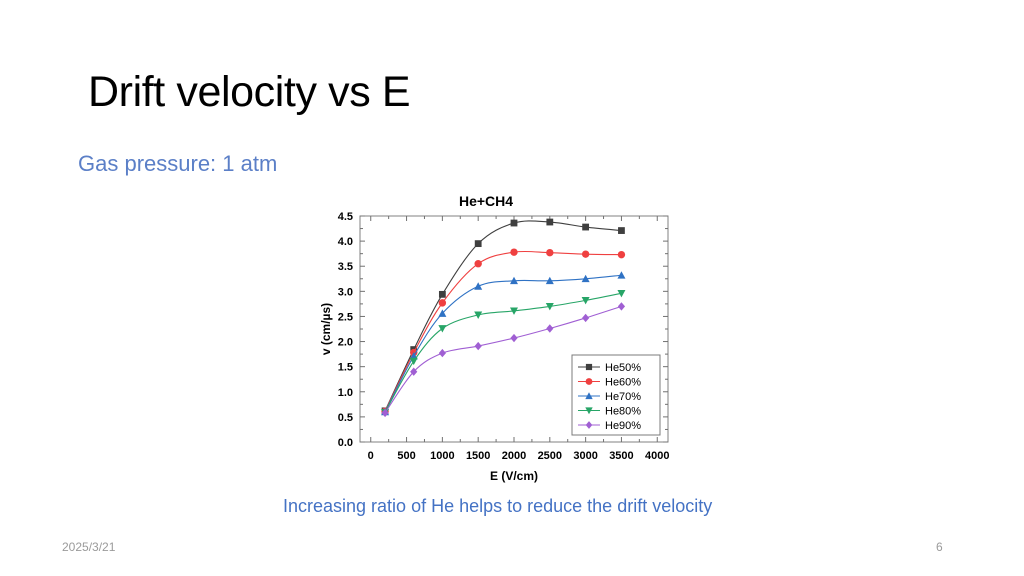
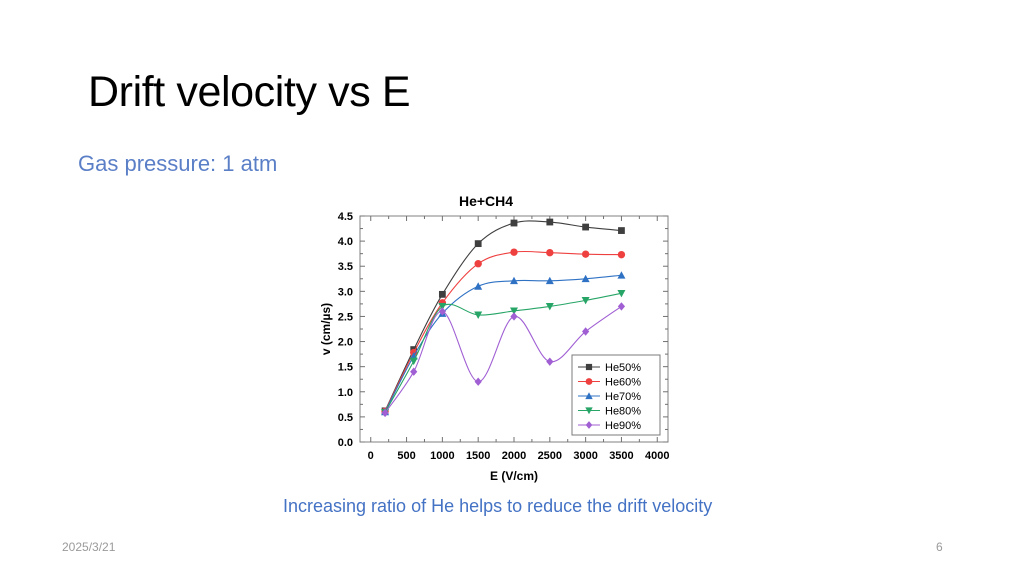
He80%/1000: 2.3 -> 2.7
He90%/1000: 1.8 -> 2.6
He90%/1500: 1.9 -> 1.2
He90%/2000: 2.1 -> 2.5
He90%/2500: 2.3 -> 1.6
He90%/3000: 2.5 -> 2.2
